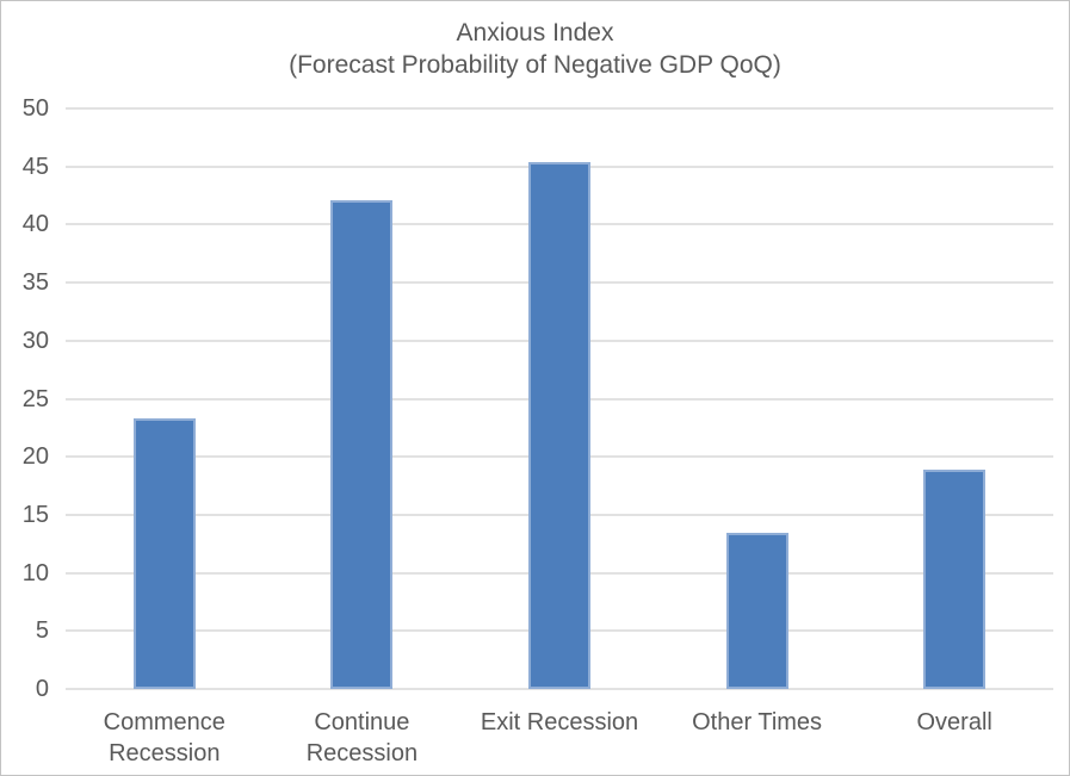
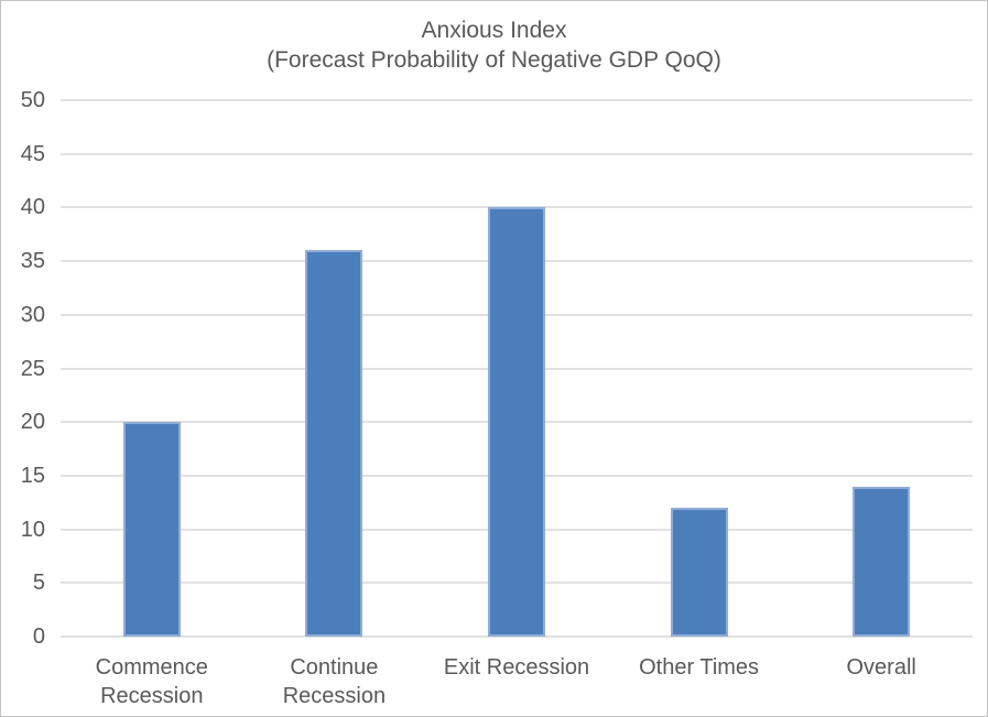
Commence Recession: 23 -> 20
Continue Recession: 42 -> 36
Exit Recession: 45 -> 40
Other Times: 14 -> 12
Overall: 19 -> 14
